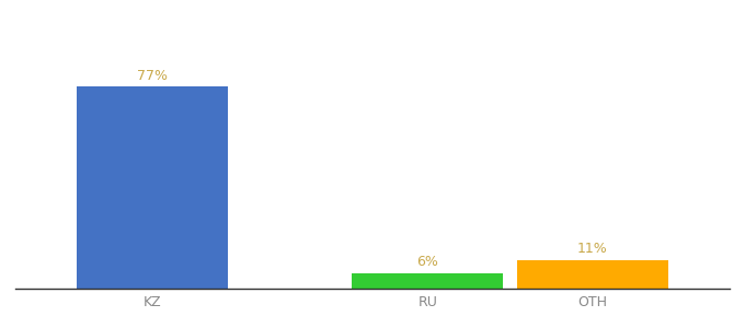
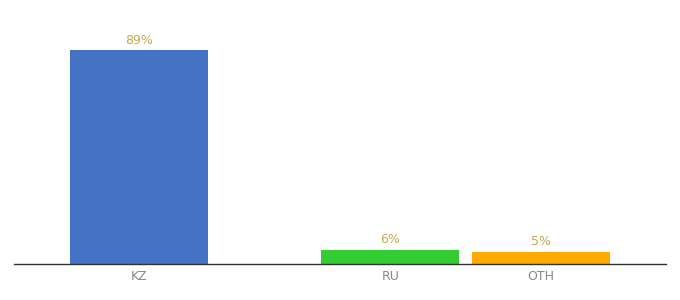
KZ: 77% -> 89%
OTH: 11% -> 5%
